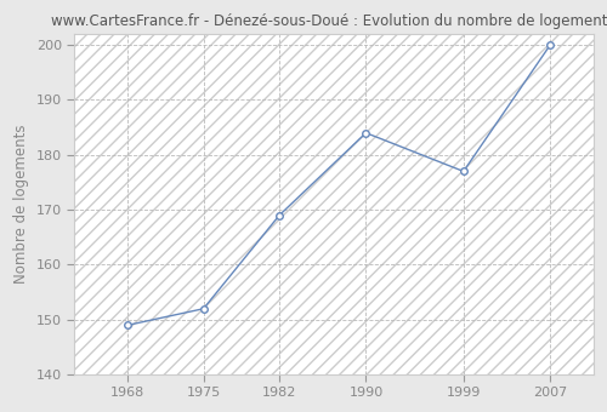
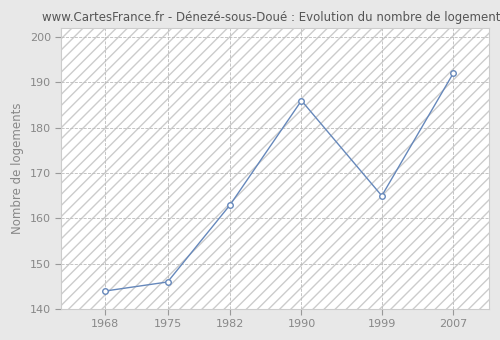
1968: 149 -> 144
1975: 152 -> 146
1982: 169 -> 163
1990: 184 -> 186
1999: 177 -> 165
2007: 200 -> 192
